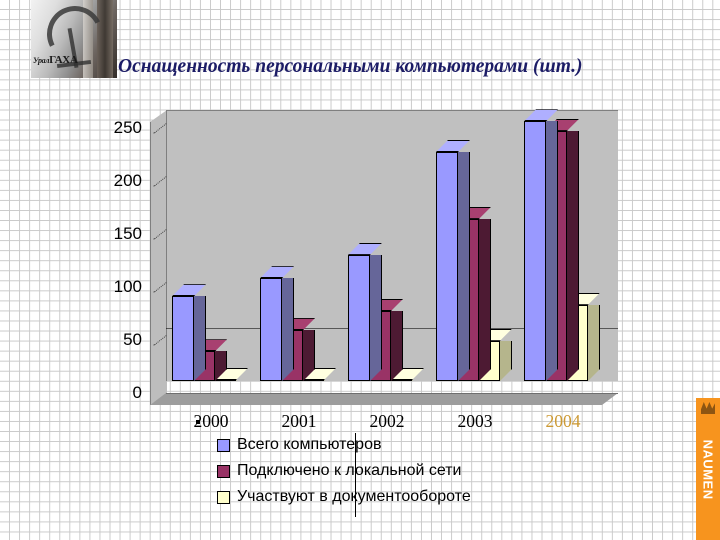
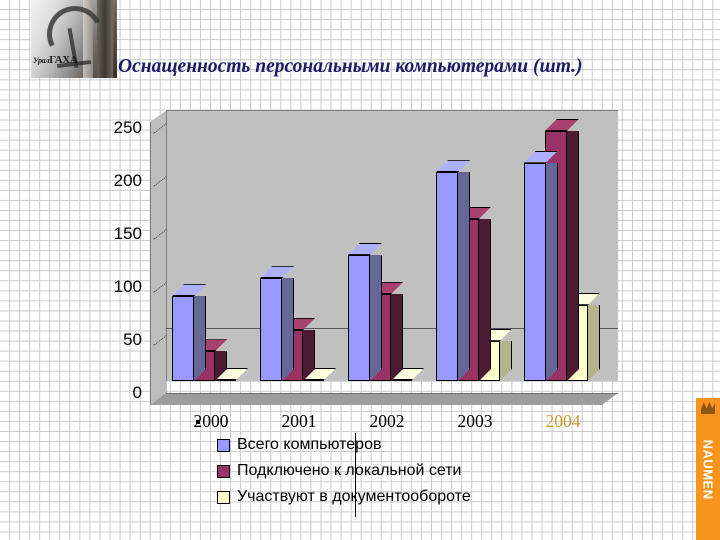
Подключено к локальной сети/2002: 66 -> 82
Всего компьютеров/2003: 216 -> 197
Всего компьютеров/2004: 245 -> 206
